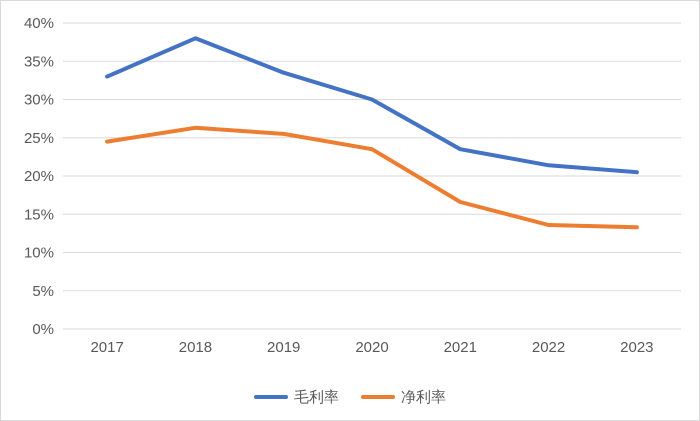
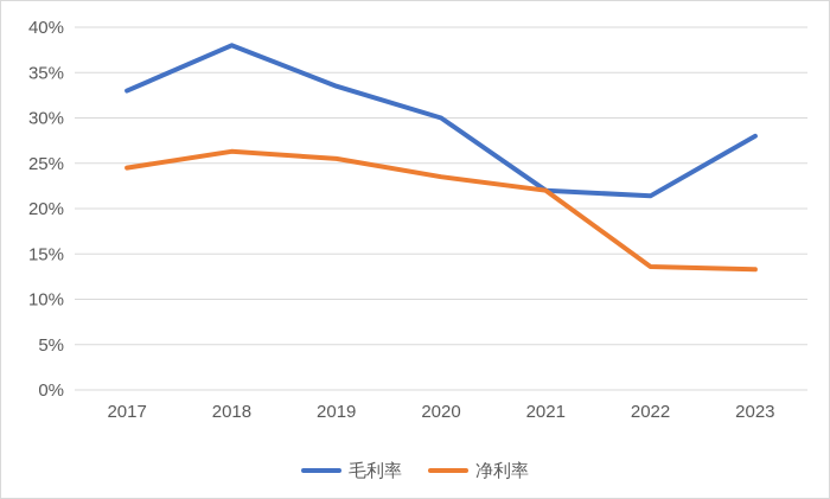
毛利率/2021: 24% -> 22%
净利率/2021: 17% -> 22%
毛利率/2023: 20% -> 28%
